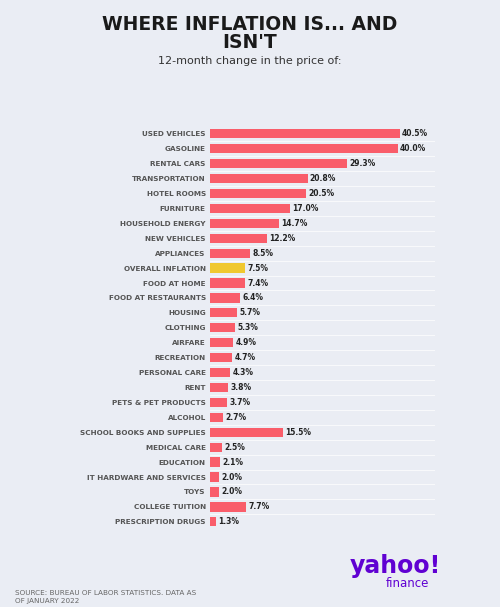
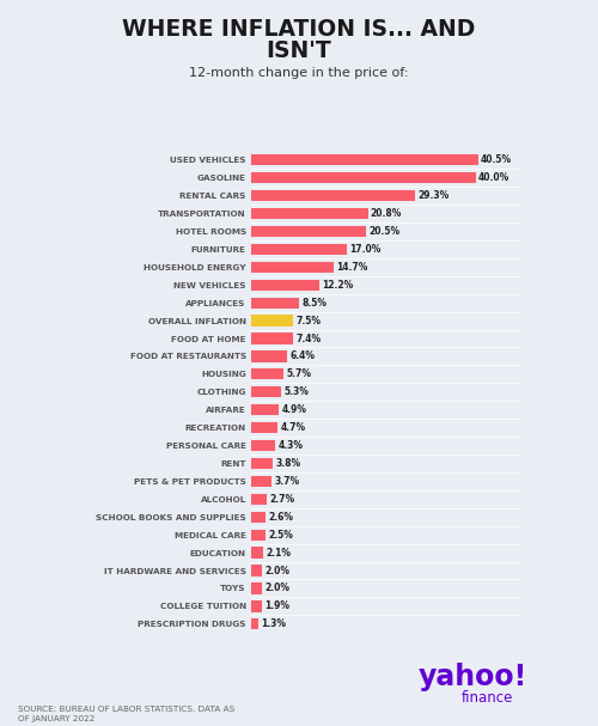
SCHOOL BOOKS AND SUPPLIES: 15.5% -> 2.6%
COLLEGE TUITION: 7.7% -> 1.9%
